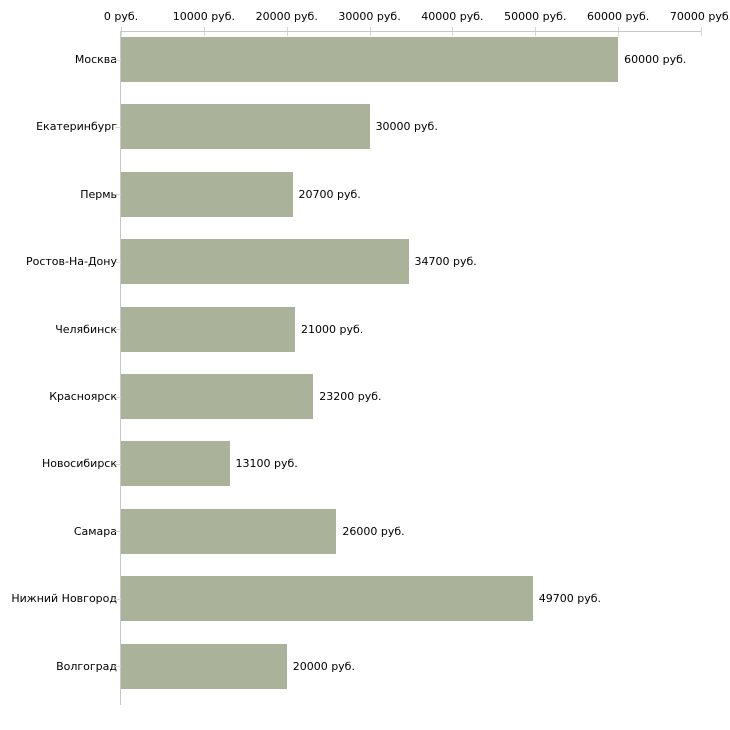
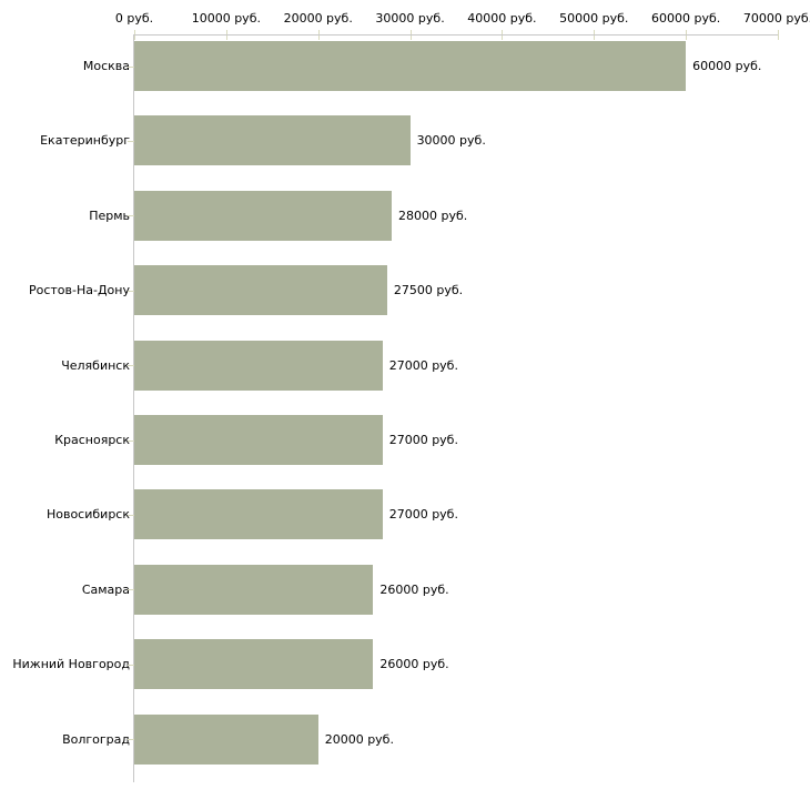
Пермь: 20700 -> 28000
Ростов-На-Дону: 34700 -> 27500
Челябинск: 21000 -> 27000
Красноярск: 23200 -> 27000
Новосибирск: 13100 -> 27000
Нижний Новгород: 49700 -> 26000
